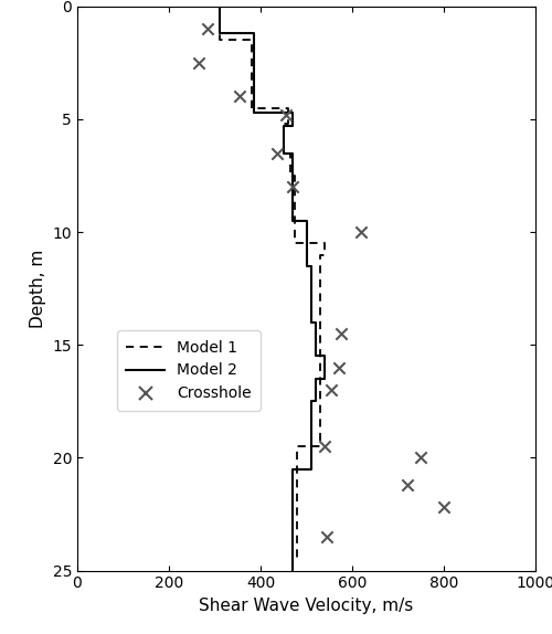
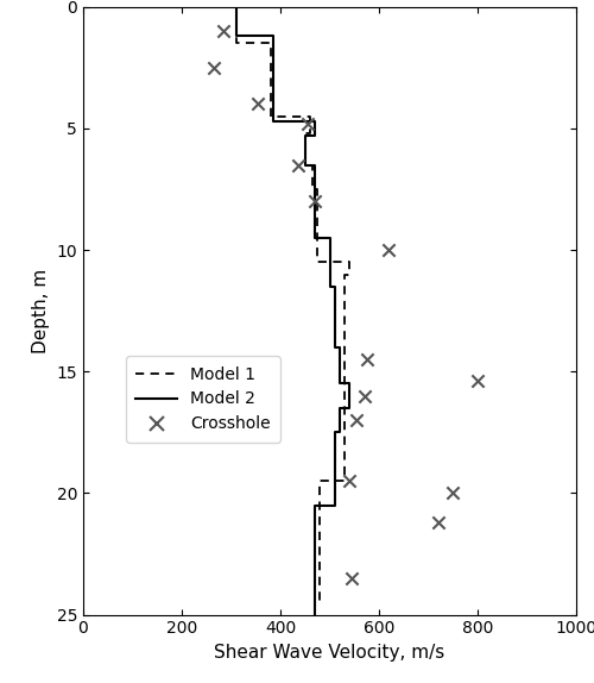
Crosshole/800: 22.2 -> 15.4
